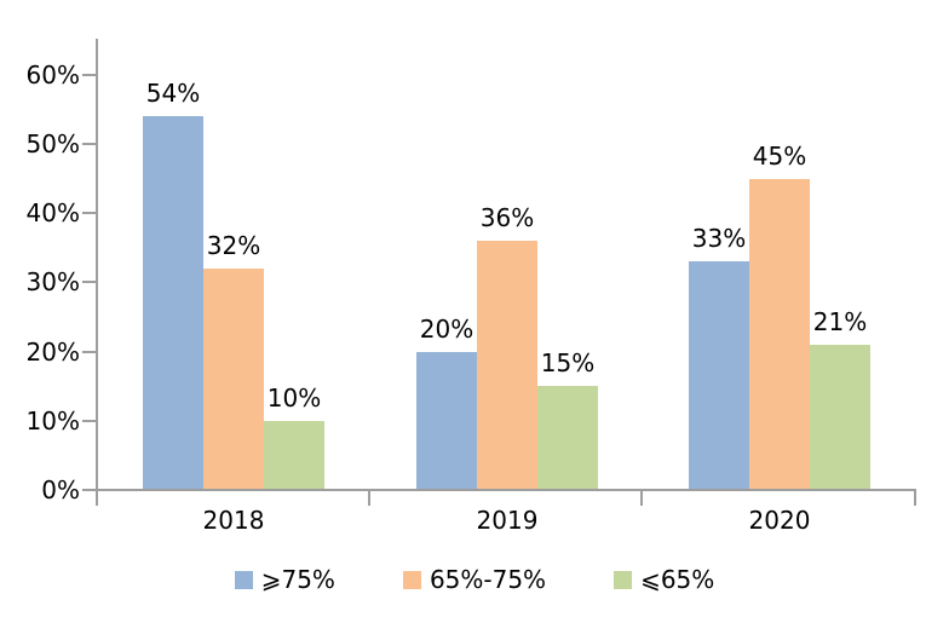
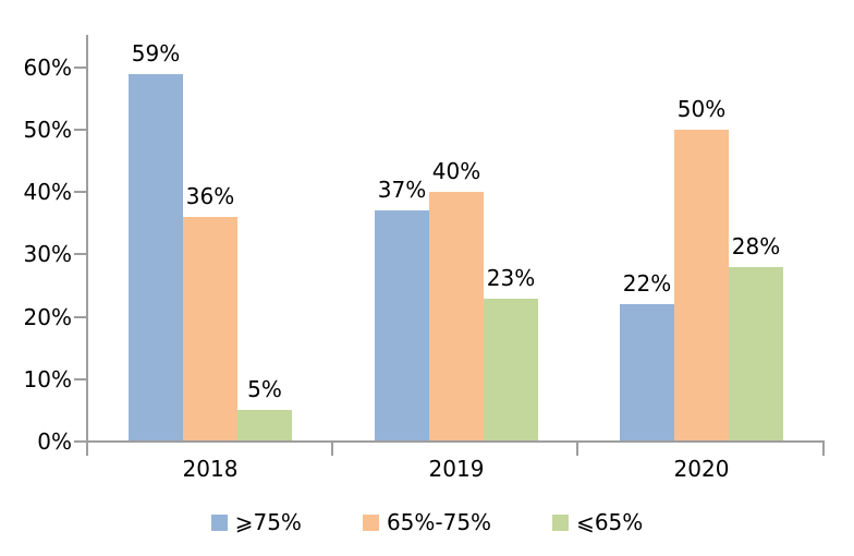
⩾75%/2018: 54% -> 59%
65%-75%/2018: 32% -> 36%
⩽65%/2018: 10% -> 5%
⩾75%/2019: 20% -> 37%
65%-75%/2019: 36% -> 40%
⩽65%/2019: 15% -> 23%
⩾75%/2020: 33% -> 22%
65%-75%/2020: 45% -> 50%
⩽65%/2020: 21% -> 28%
